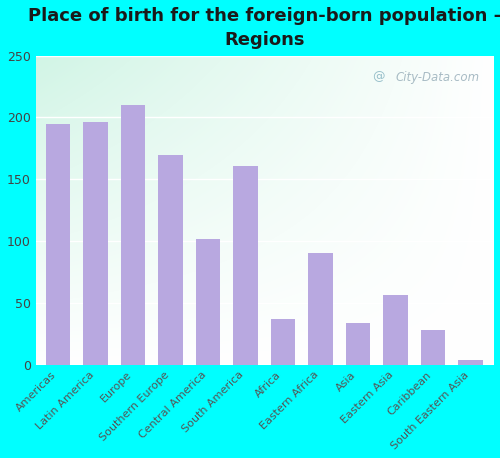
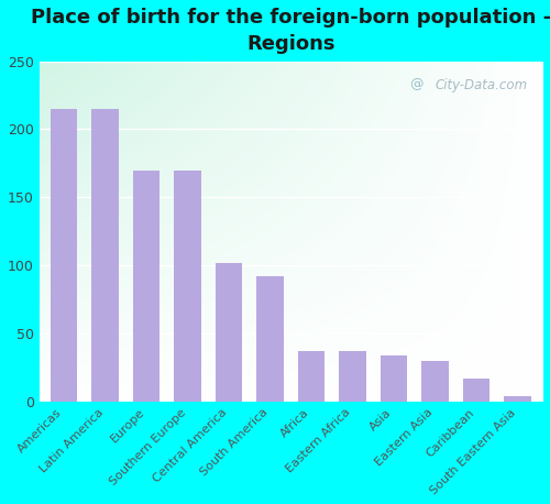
Americas: 195 -> 215
Latin America: 196 -> 215
Europe: 210 -> 170
South America: 161 -> 92
Eastern Africa: 90 -> 37
Eastern Asia: 56 -> 30
Caribbean: 28 -> 17
